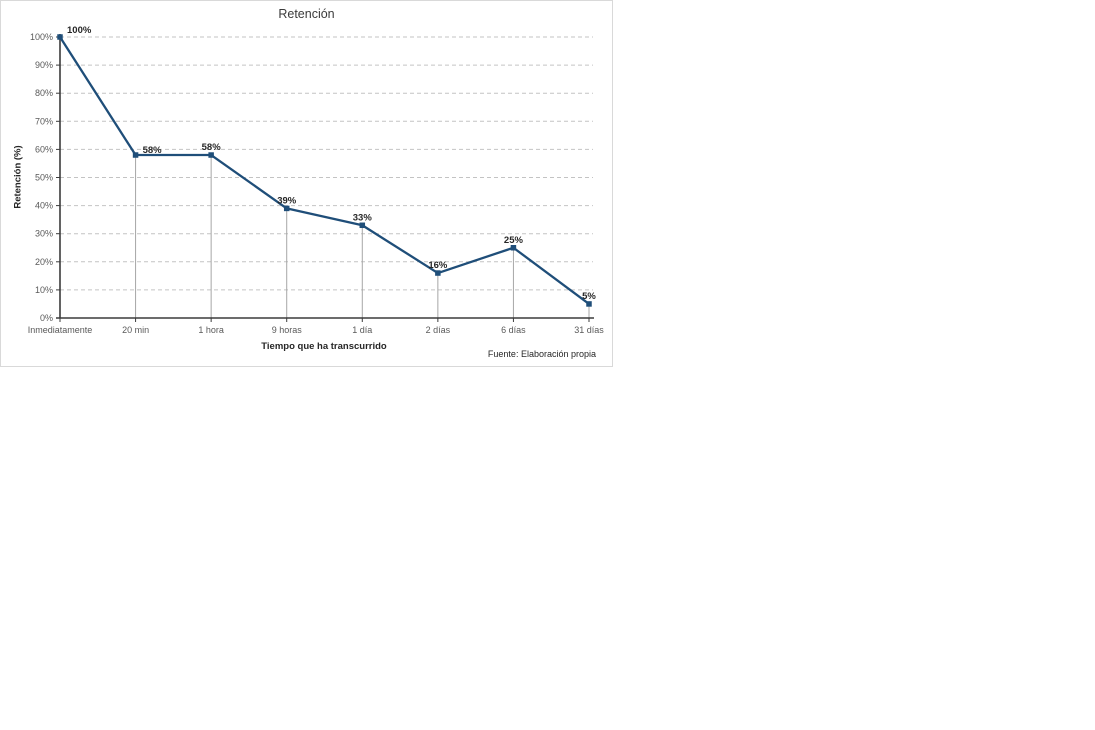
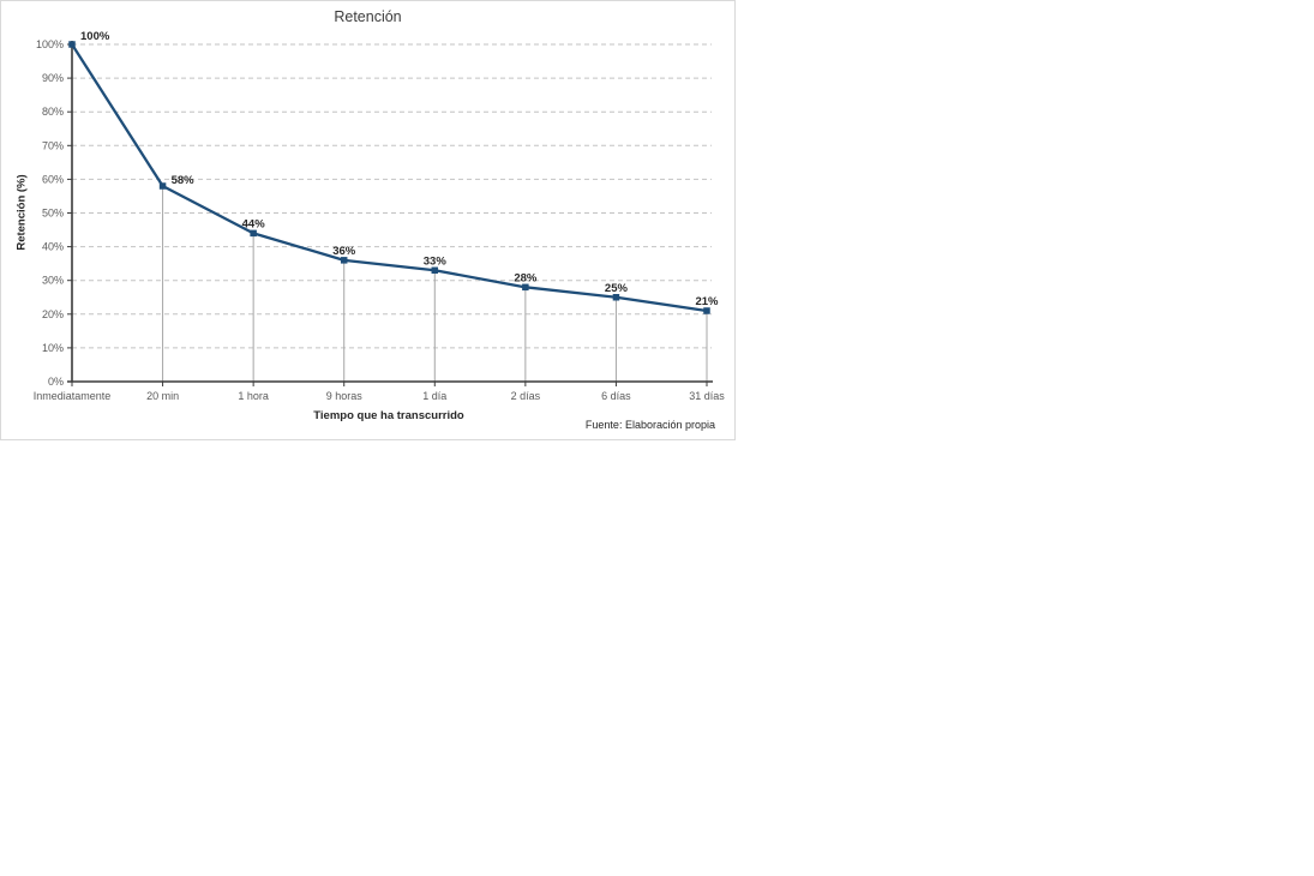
1 hora: 58% -> 44%
9 horas: 39% -> 36%
2 días: 16% -> 28%
31 días: 5% -> 21%
